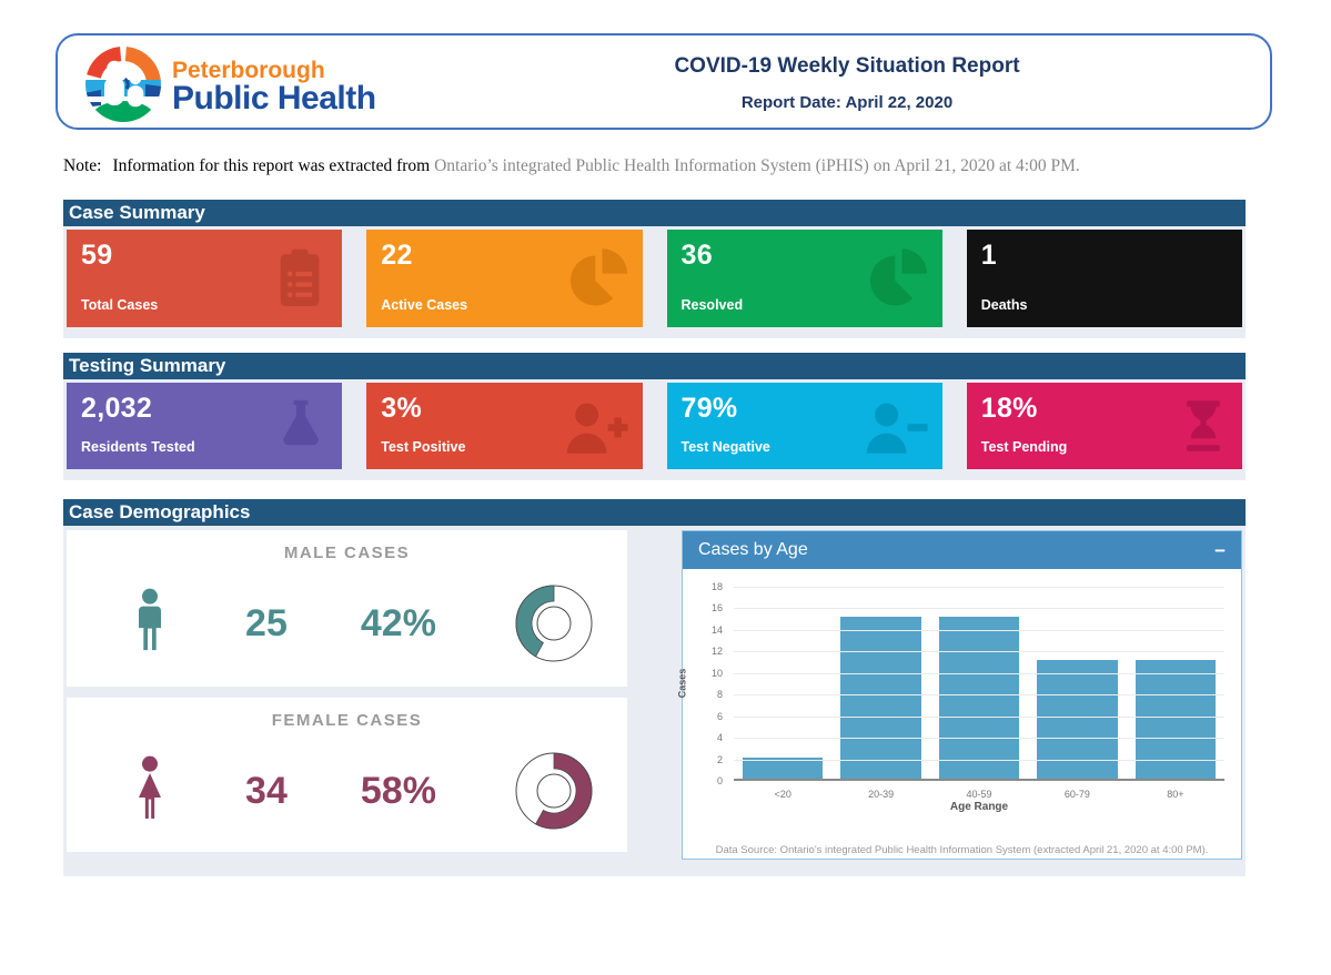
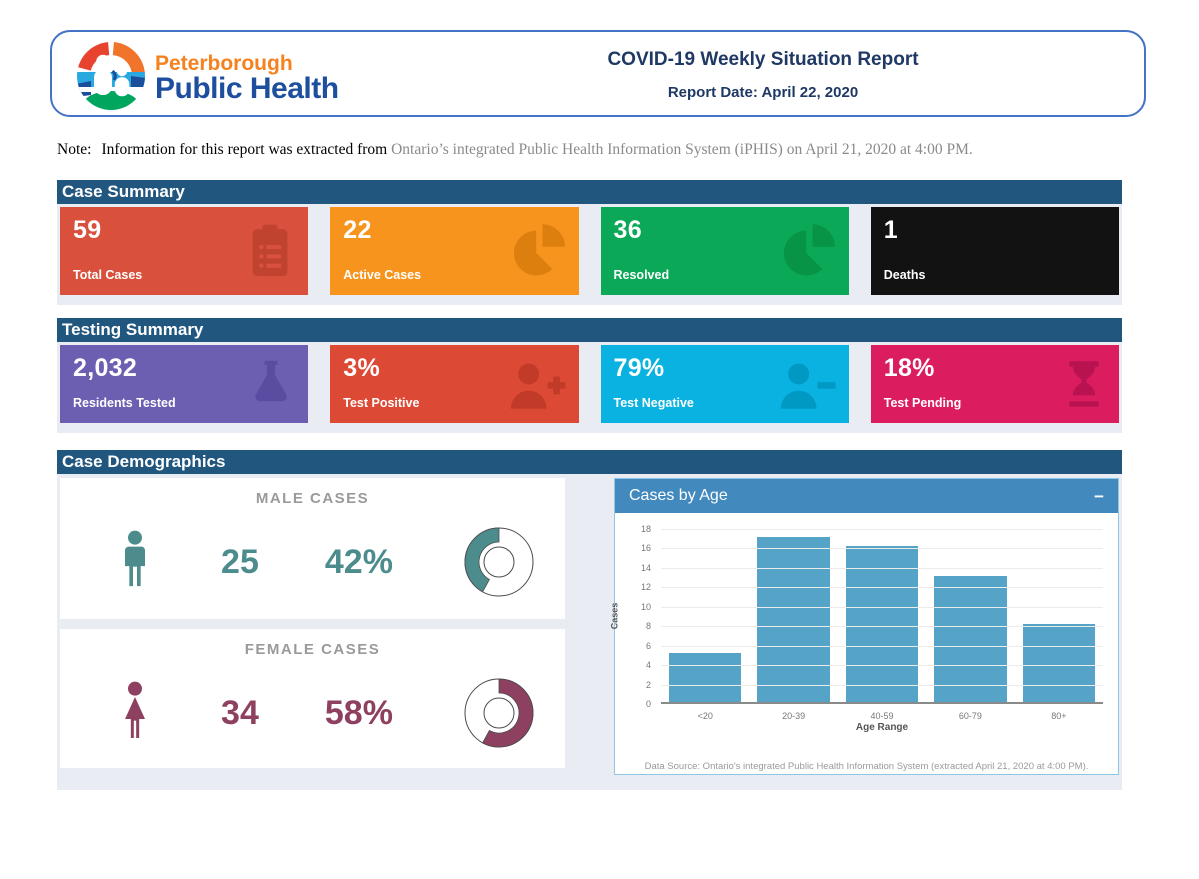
<20: 2 -> 5
20-39: 15 -> 17
40-59: 15 -> 16
60-79: 11 -> 13
80+: 11 -> 8
